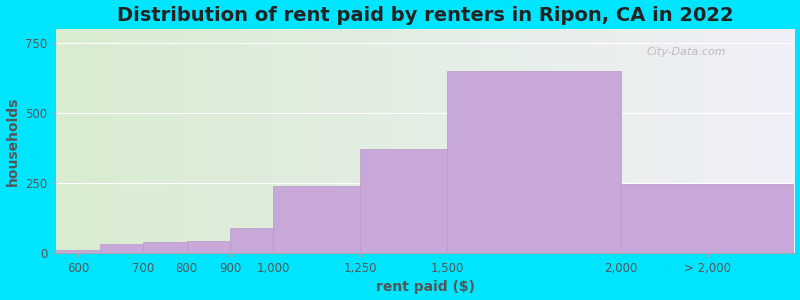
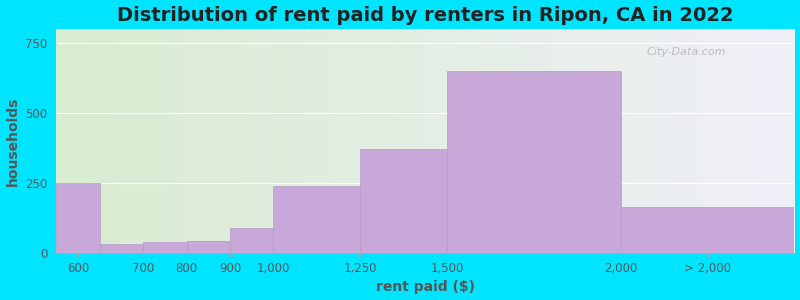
600: 12 -> 250
> 2,000: 245 -> 165
